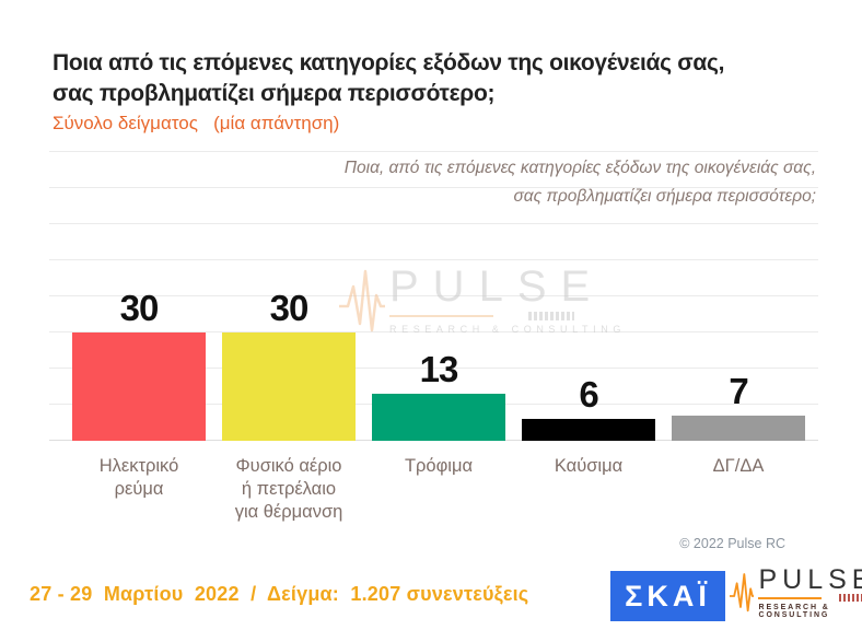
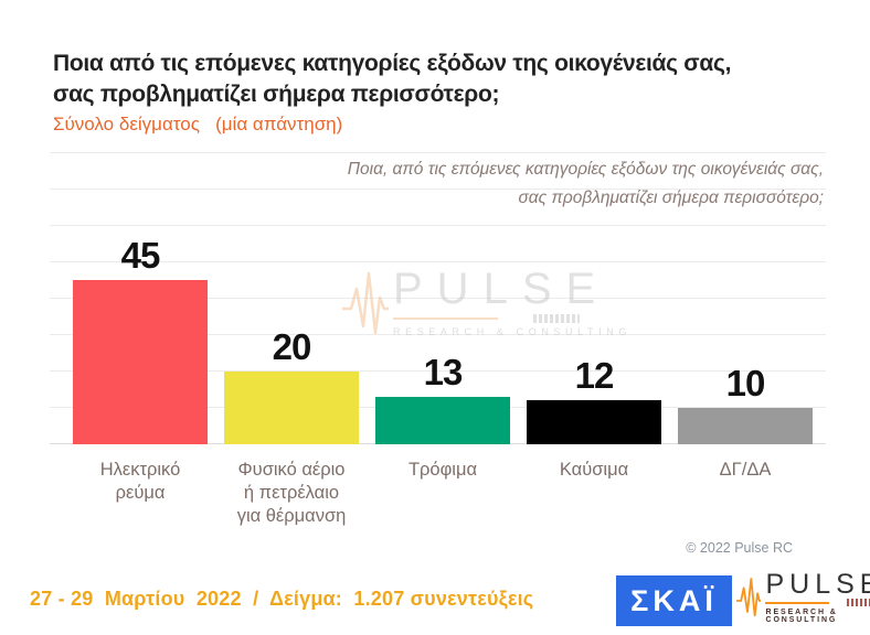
Ηλεκτρικό ρεύμα: 30 -> 45
Φυσικό αέριο ή πετρέλαιο για θέρμανση: 30 -> 20
Καύσιμα: 6 -> 12
ΔΓ/ΔΑ: 7 -> 10
